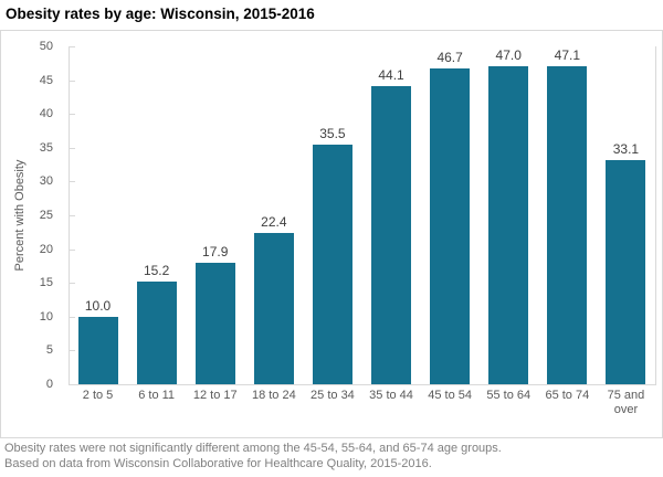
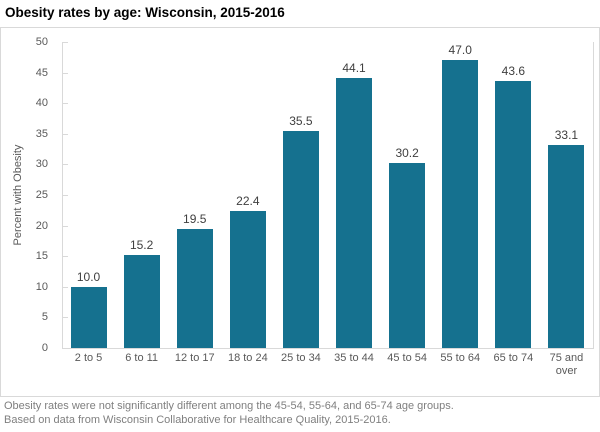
12 to 17: 17.9 -> 19.5
45 to 54: 46.7 -> 30.2
65 to 74: 47.1 -> 43.6
